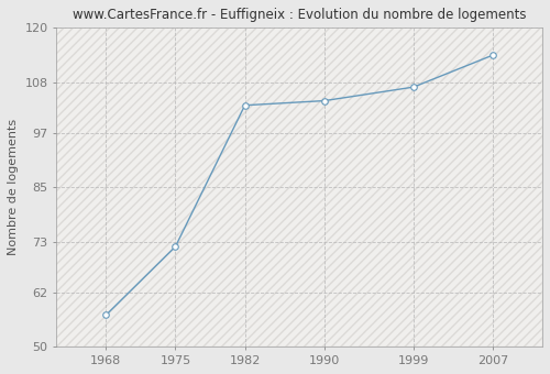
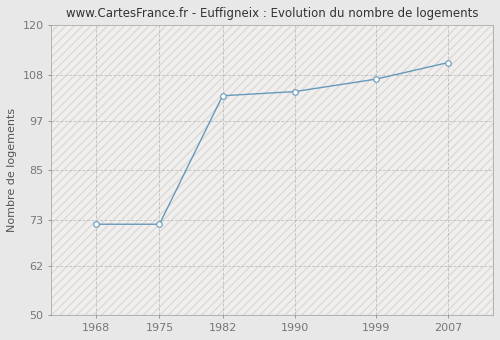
1968: 57 -> 72
2007: 114 -> 111
